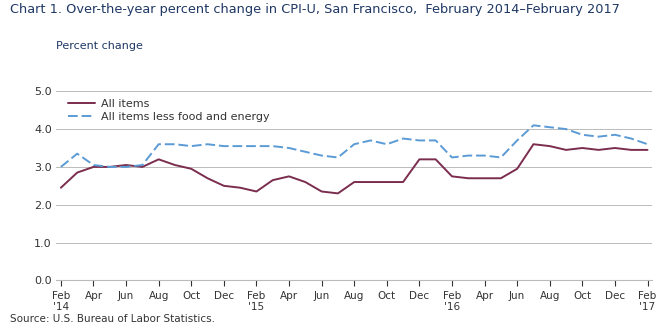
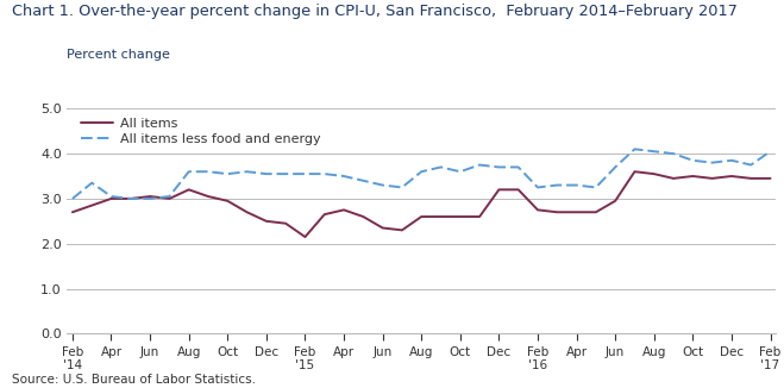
All items/Feb '14: 2.45 -> 2.70
All items/Feb '15: 2.35 -> 2.15
All items less food and energy/Feb '17: 3.60 -> 4.05
